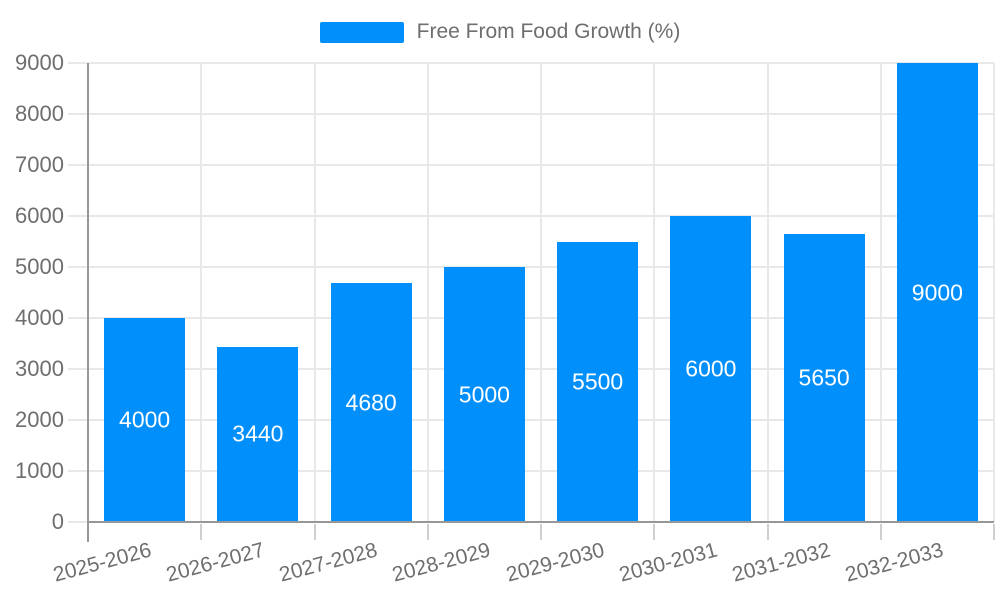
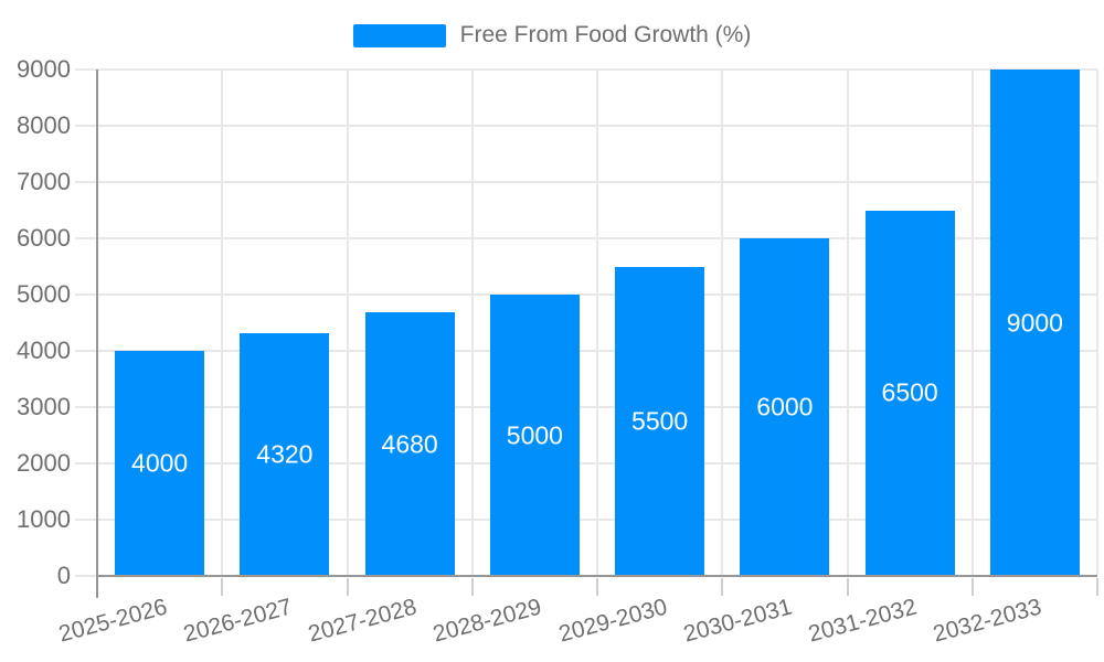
2026-2027: 3440 -> 4320
2031-2032: 5650 -> 6500
